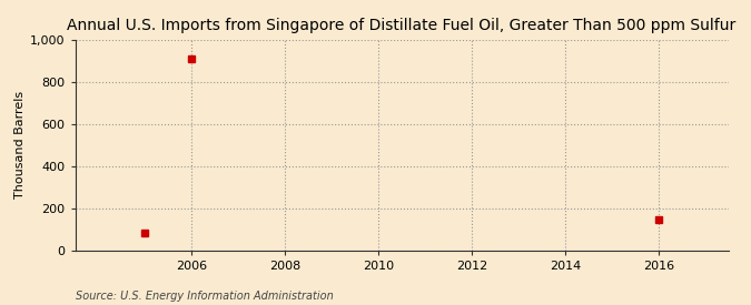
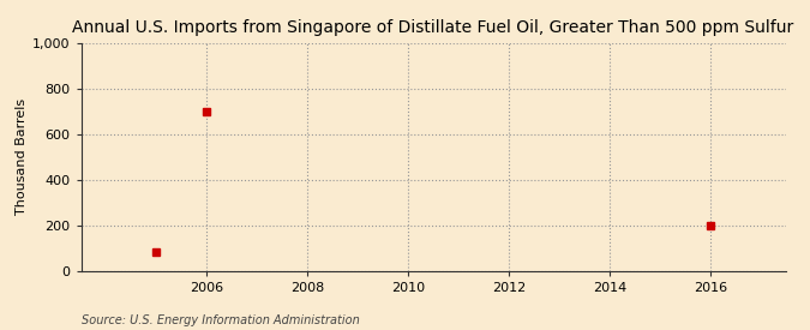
2006: 910 -> 700
2016: 140 -> 200
